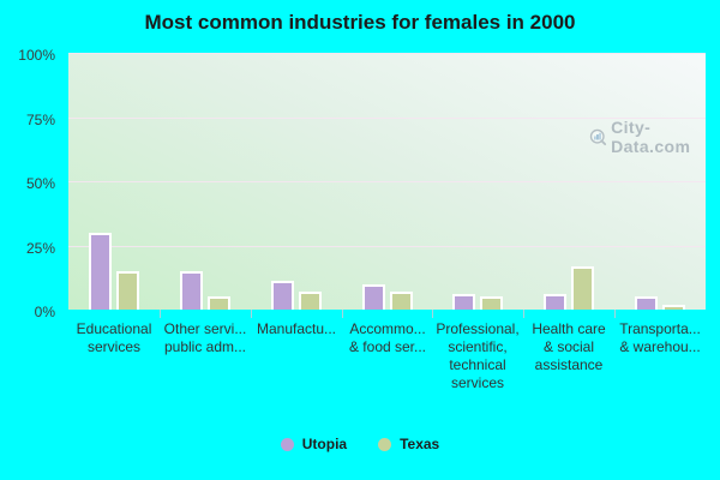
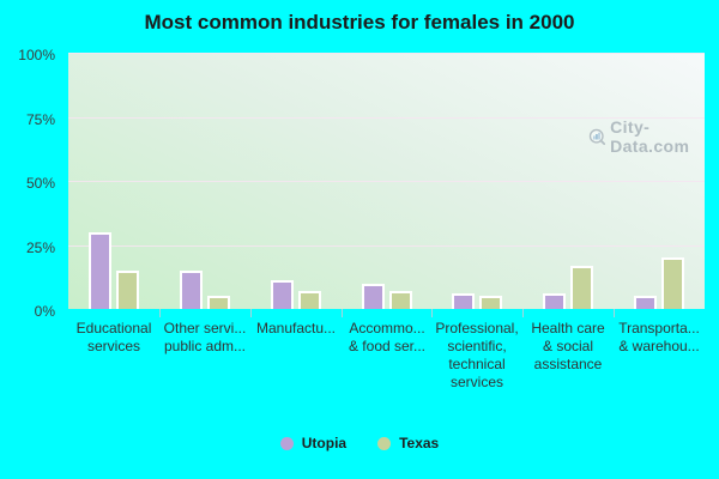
Texas/Transporta... & warehou...: 2% -> 20%
